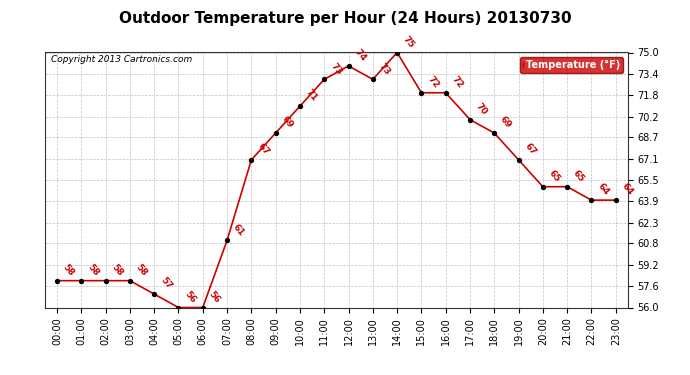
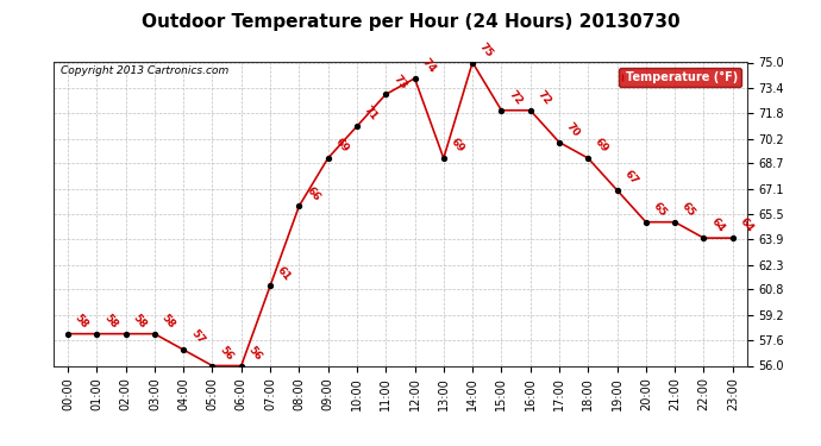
08:00: 67 -> 66
13:00: 73 -> 69
